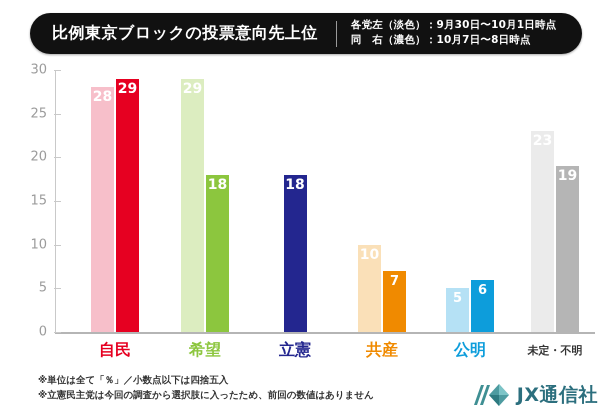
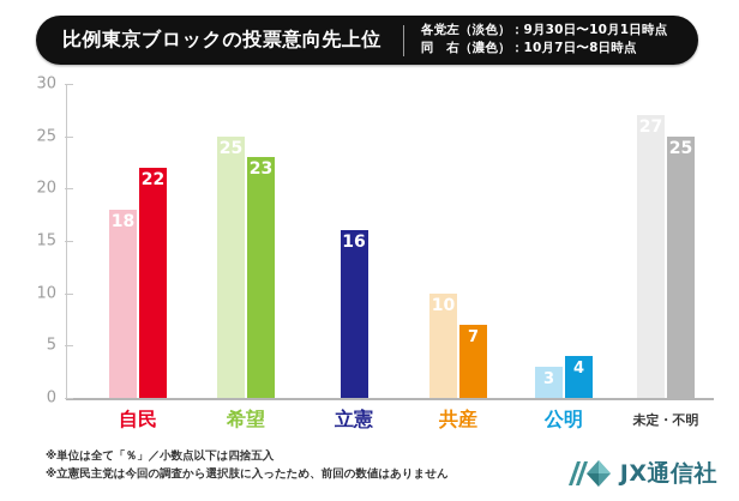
各党左（淡色）：9月30日〜10月1日時点/自民: 28 -> 18
同 右（濃色）：10月7日〜8日時点/自民: 29 -> 22
各党左（淡色）：9月30日〜10月1日時点/希望: 29 -> 25
同 右（濃色）：10月7日〜8日時点/希望: 18 -> 23
同 右（濃色）：10月7日〜8日時点/立憲: 18 -> 16
各党左（淡色）：9月30日〜10月1日時点/公明: 5 -> 3
同 右（濃色）：10月7日〜8日時点/公明: 6 -> 4
各党左（淡色）：9月30日〜10月1日時点/未定・不明: 23 -> 27
同 右（濃色）：10月7日〜8日時点/未定・不明: 19 -> 25
